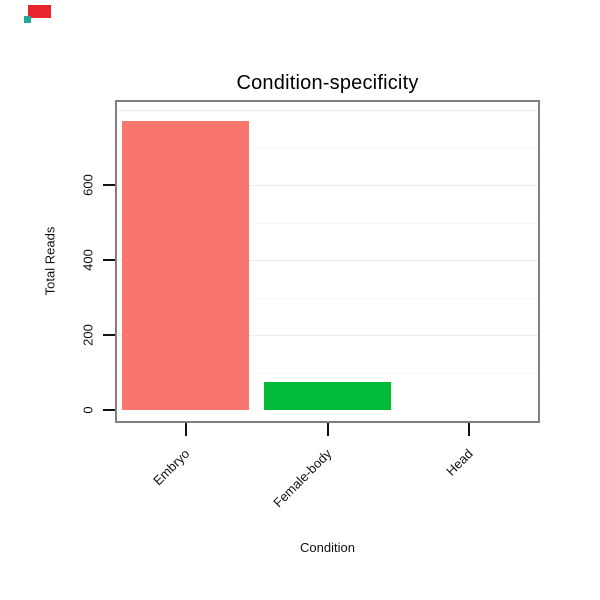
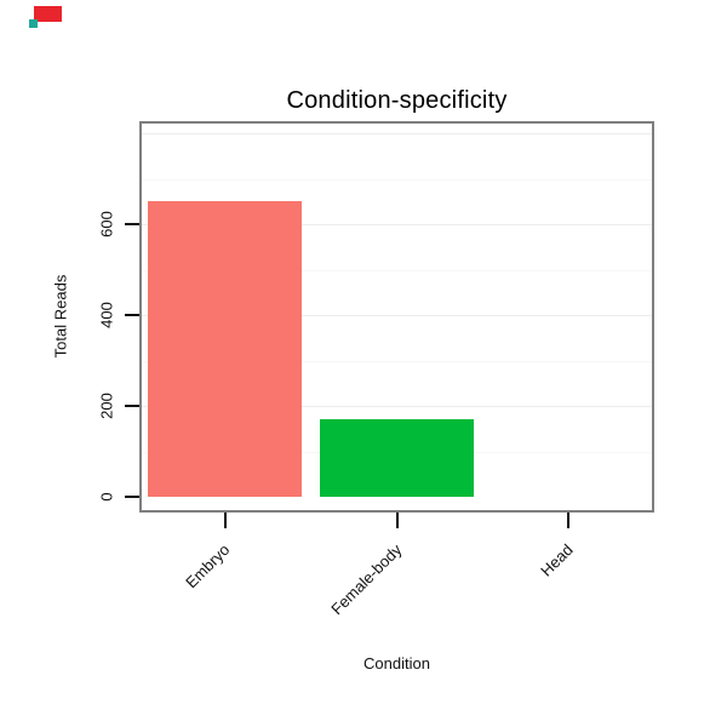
Embryo: 770 -> 650
Female-body: 80 -> 170
